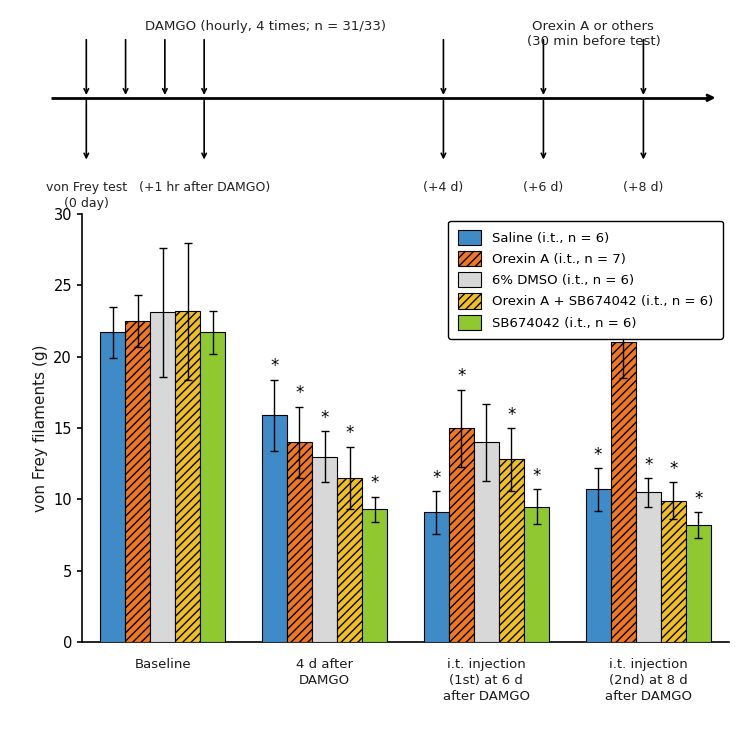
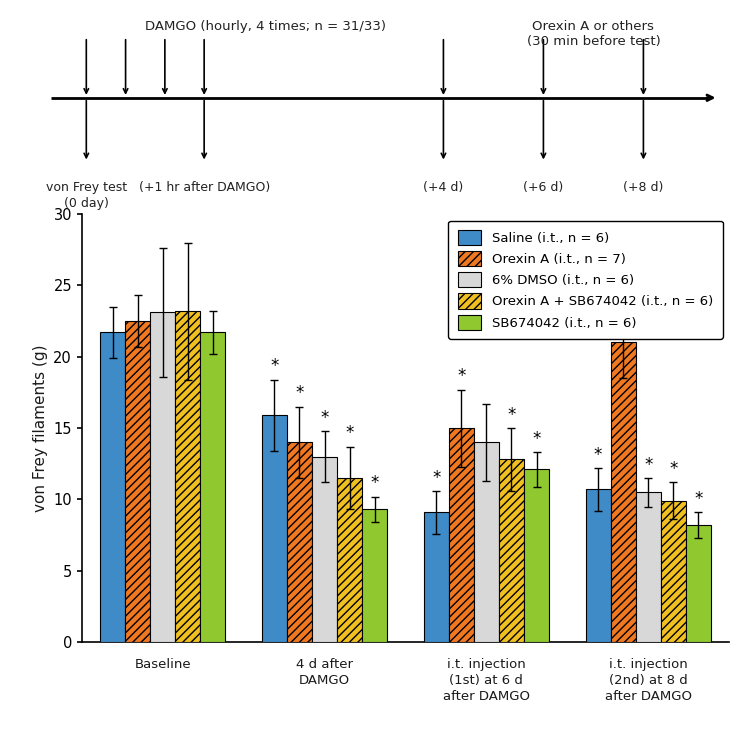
SB674042 (i.t., n = 6)/i.t. injection (1st) at 6 d after DAMGO: 9.5 -> 12.1
